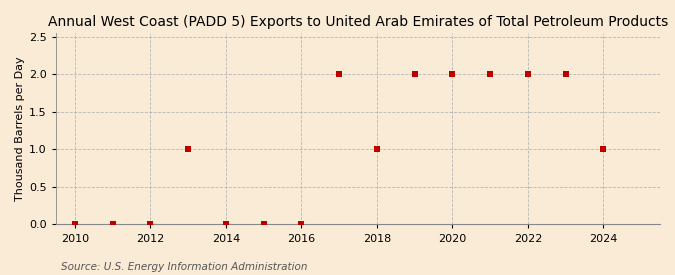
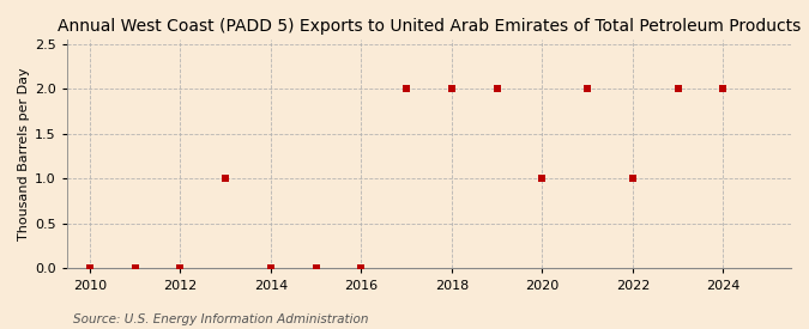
2018: 1 -> 2
2020: 2 -> 1
2022: 2 -> 1
2024: 1 -> 2
